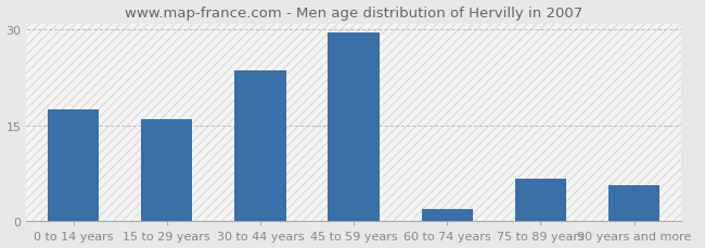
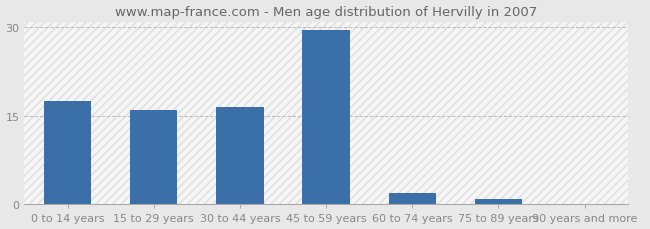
30 to 44 years: 23.6 -> 16.5
75 to 89 years: 6.6 -> 1.0
90 years and more: 5.6 -> 0.1
